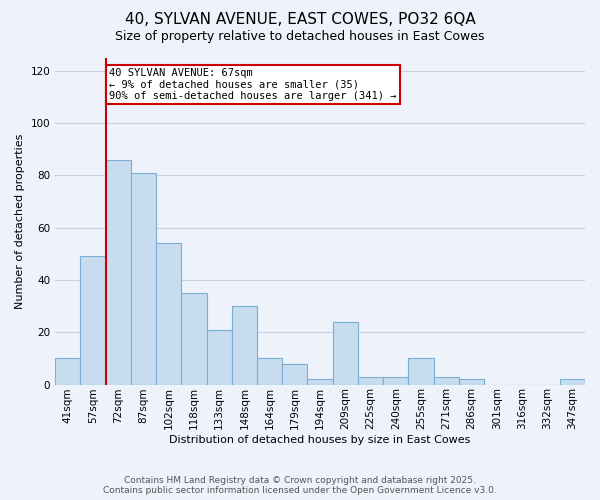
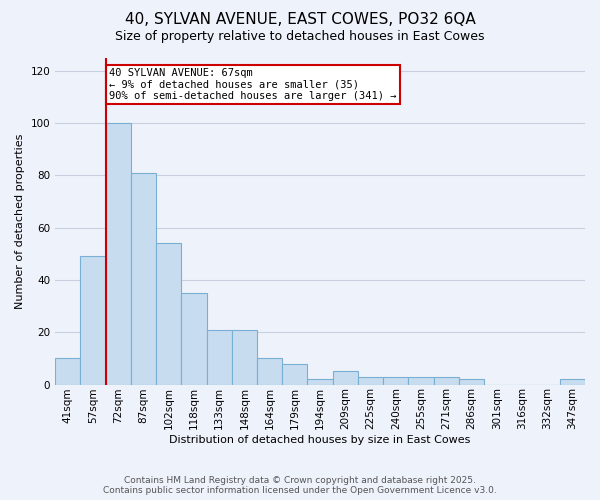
72sqm: 86 -> 100
148sqm: 30 -> 21
209sqm: 24 -> 5
255sqm: 10 -> 3
